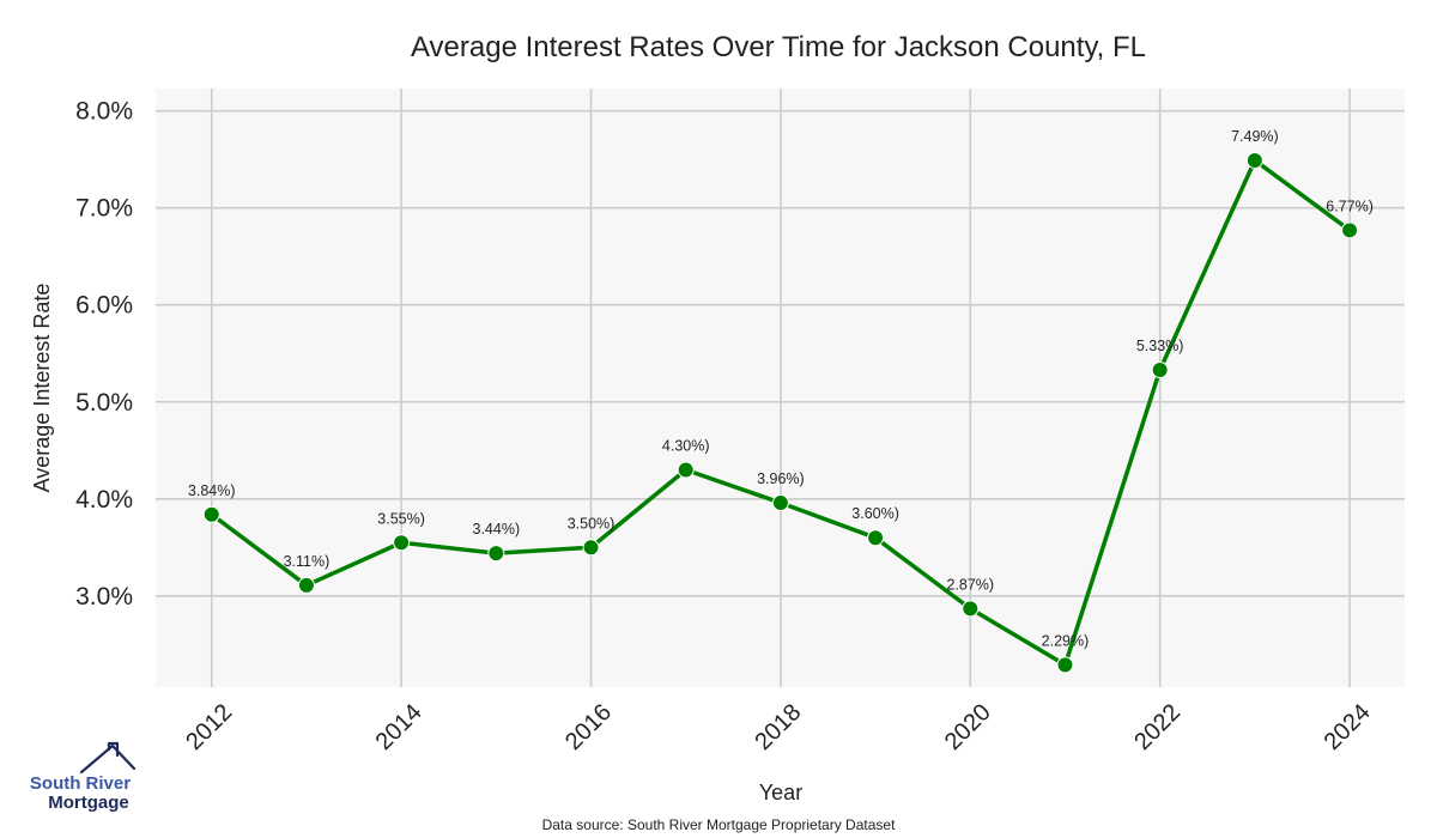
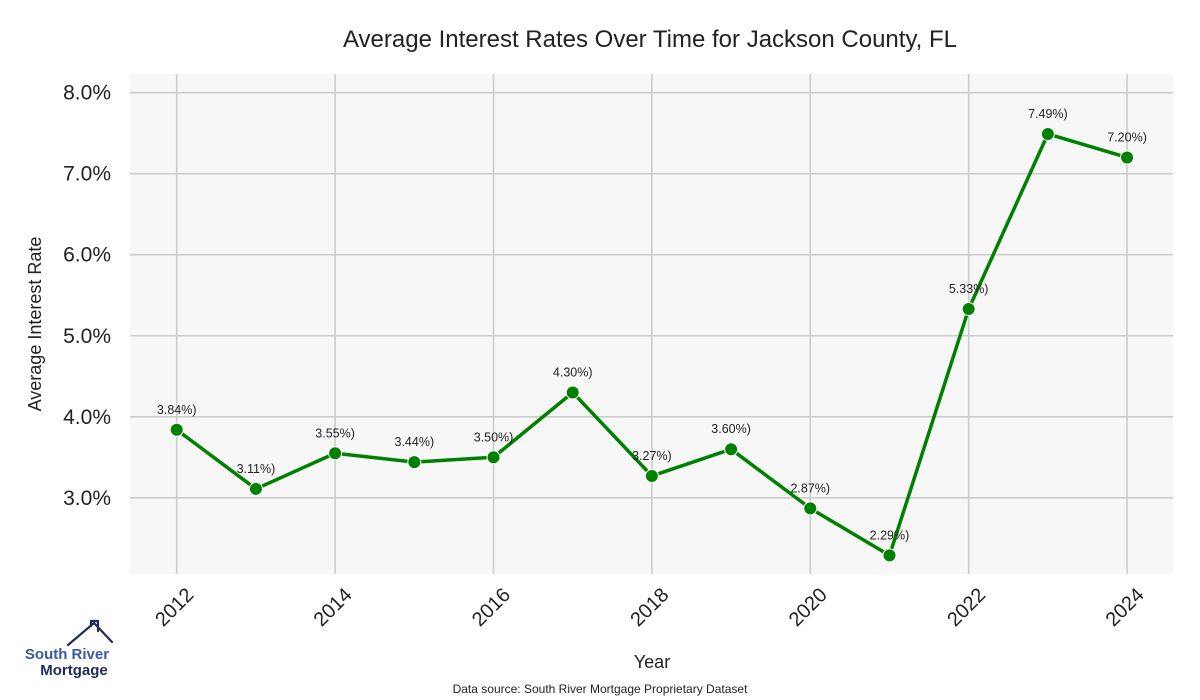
2018: 3.96% -> 3.27%
2024: 6.77% -> 7.20%
